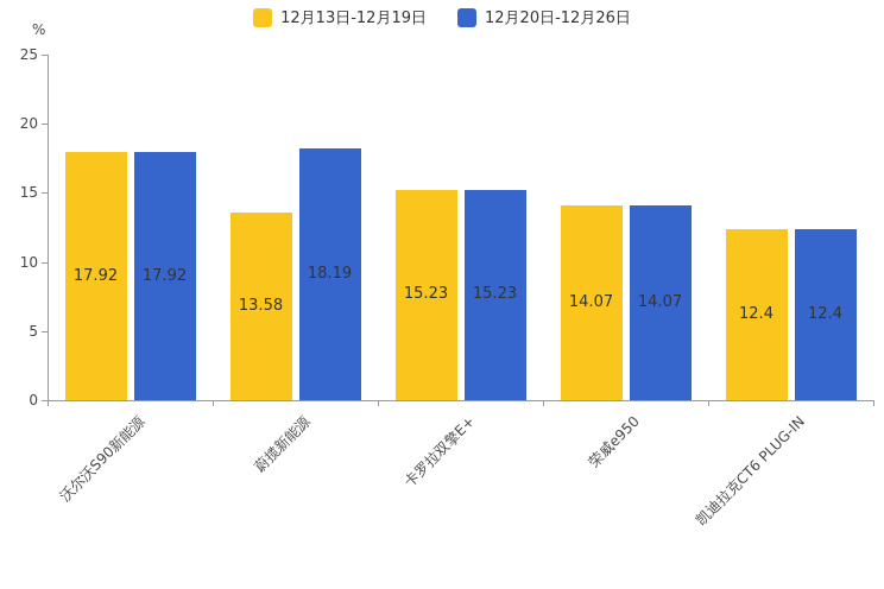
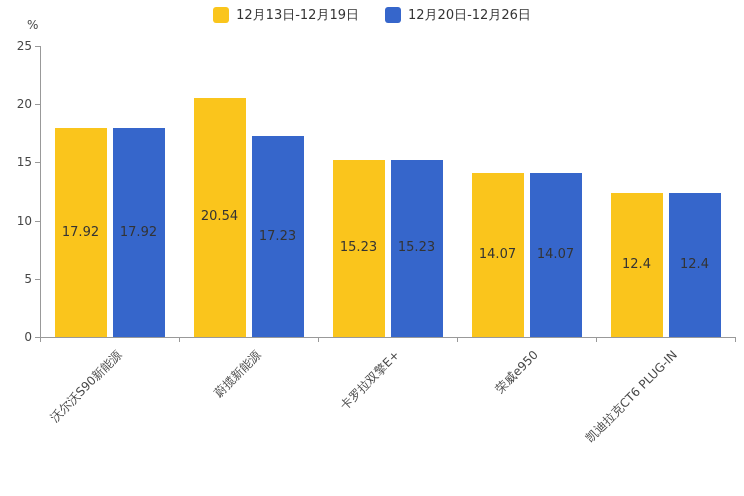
12月13日-12月19日/蔚揽新能源: 13.58 -> 20.54
12月20日-12月26日/蔚揽新能源: 18.19 -> 17.23
